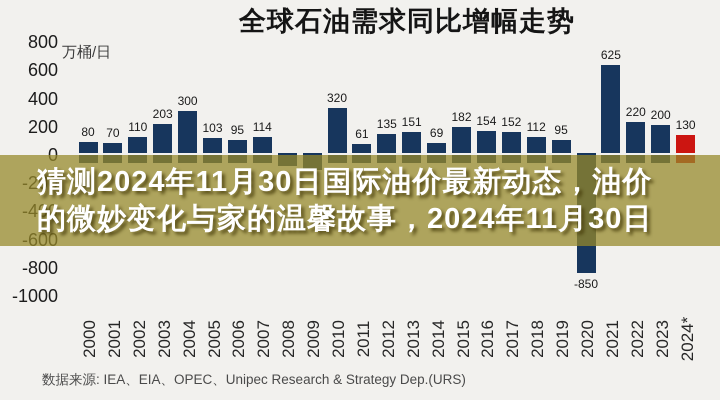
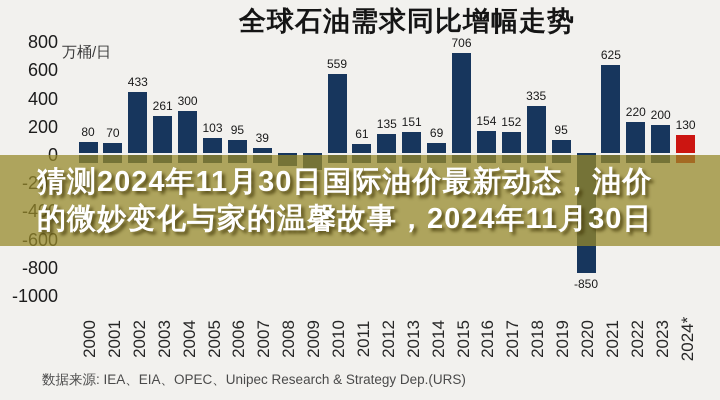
2002: 110 -> 433
2003: 203 -> 261
2007: 114 -> 39
2010: 320 -> 559
2015: 182 -> 706
2018: 112 -> 335
